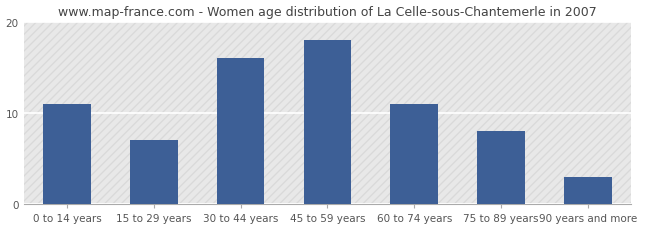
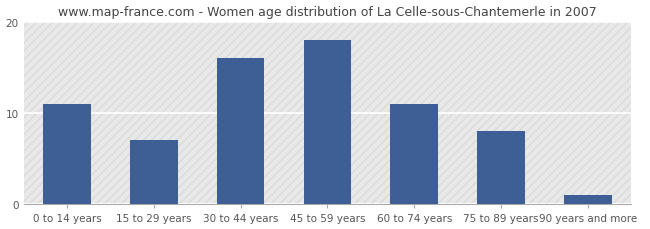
90 years and more: 3 -> 1
